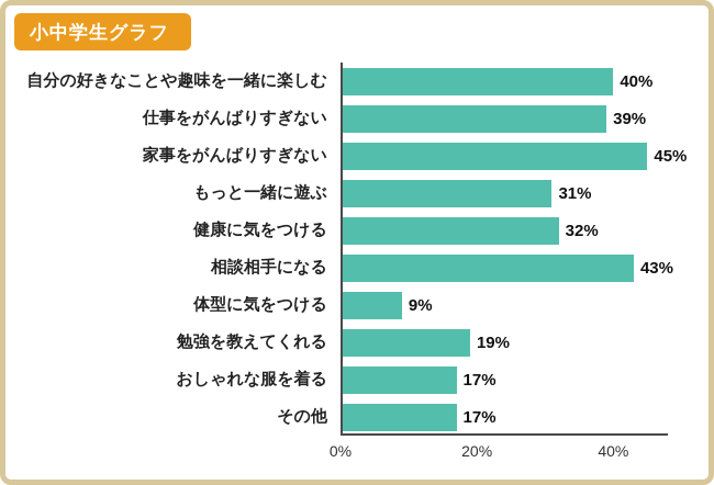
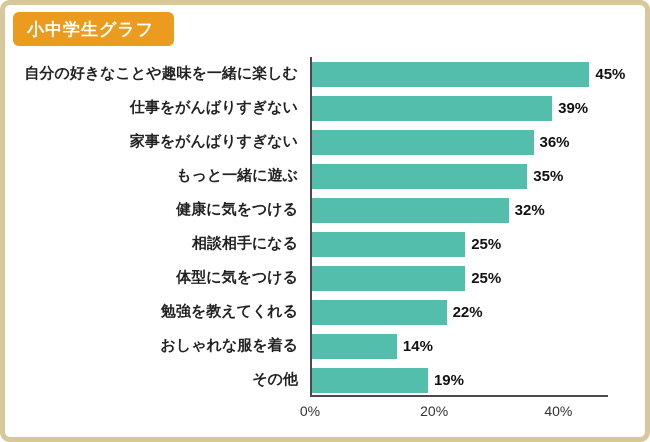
自分の好きなことや趣味を一緒に楽しむ: 40% -> 45%
家事をがんばりすぎない: 45% -> 36%
もっと一緒に遊ぶ: 31% -> 35%
相談相手になる: 43% -> 25%
体型に気をつける: 9% -> 25%
勉強を教えてくれる: 19% -> 22%
おしゃれな服を着る: 17% -> 14%
その他: 17% -> 19%
